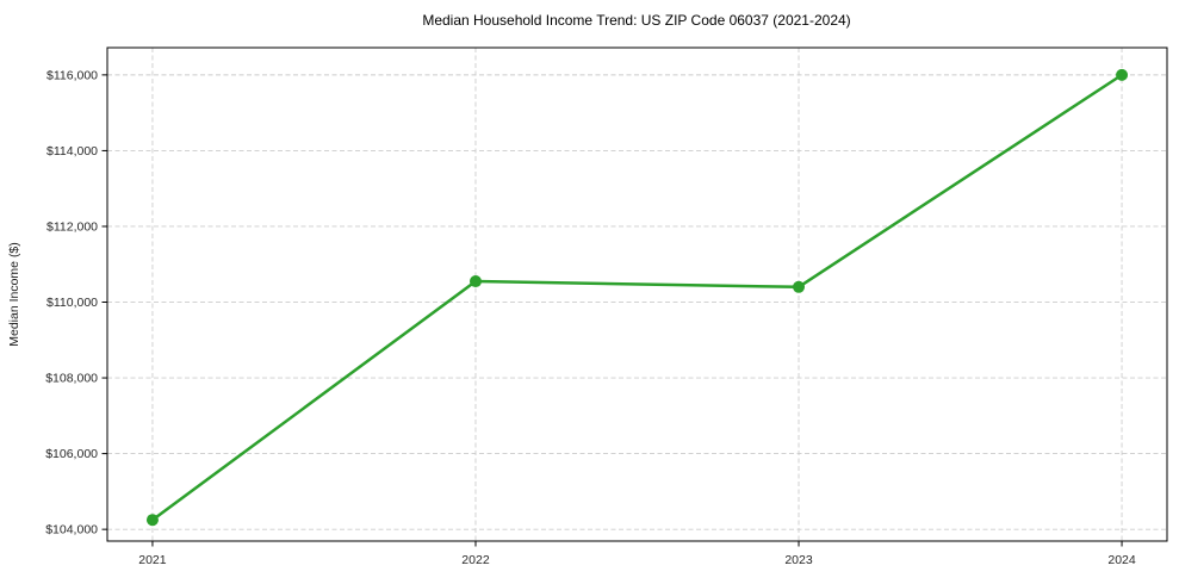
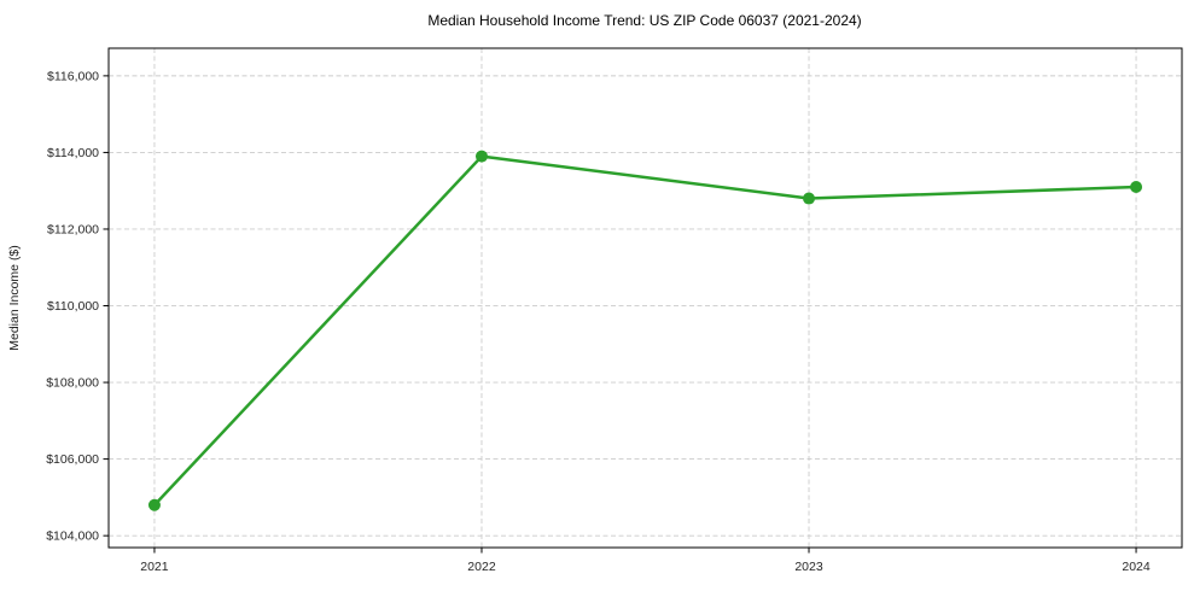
2021: $104200 -> $104800
2022: $110600 -> $113900
2023: $110400 -> $112800
2024: $116000 -> $113100
